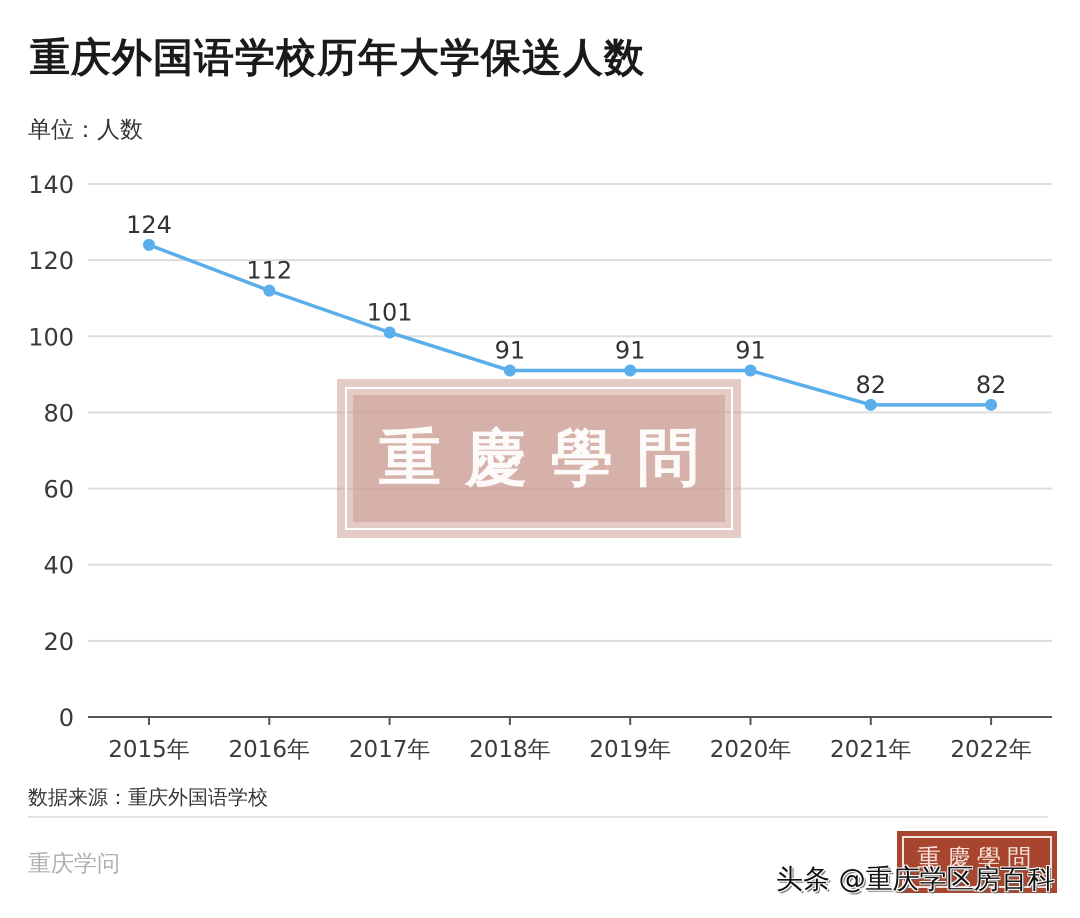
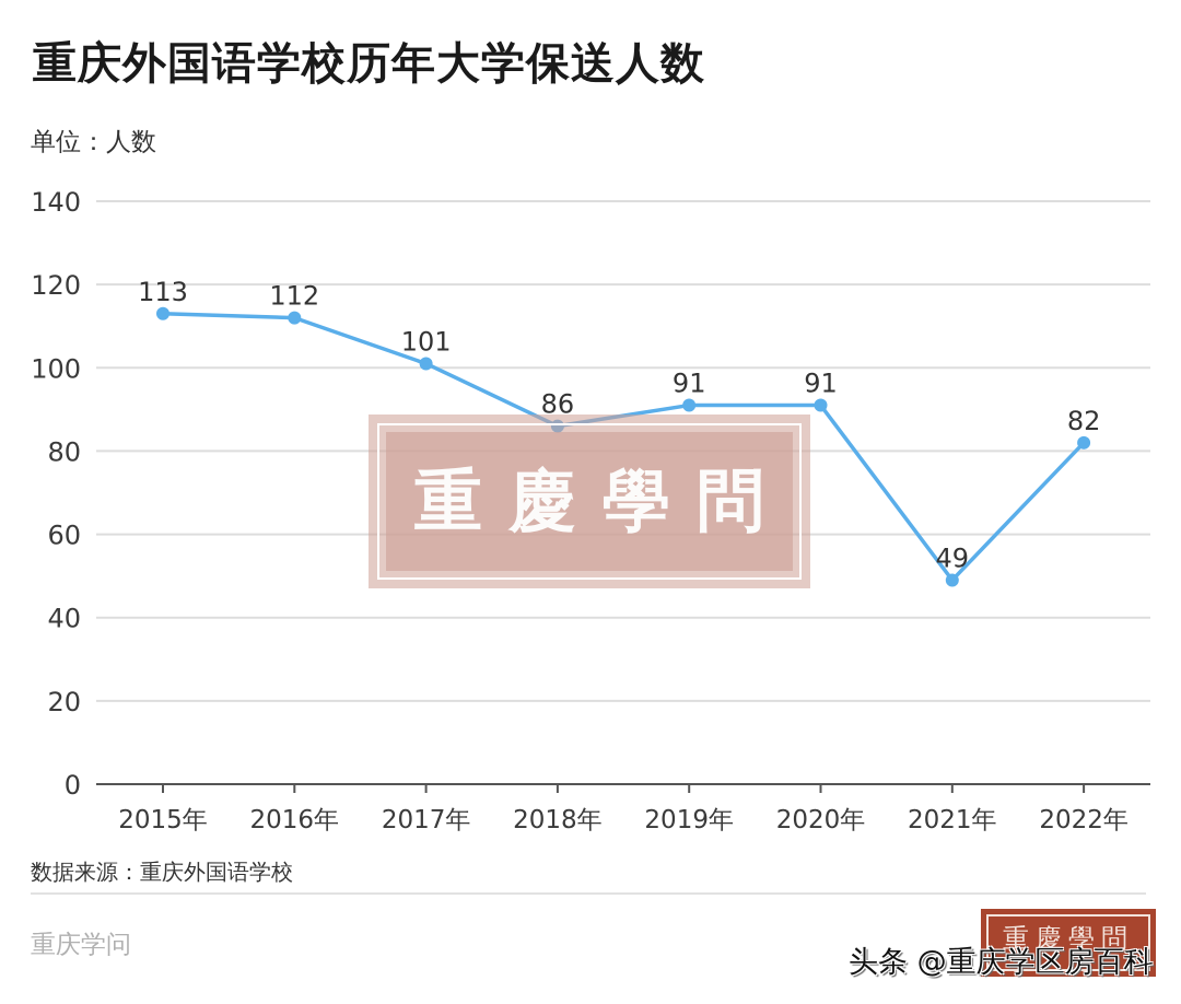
2015年: 124 -> 113
2018年: 91 -> 86
2021年: 82 -> 49
